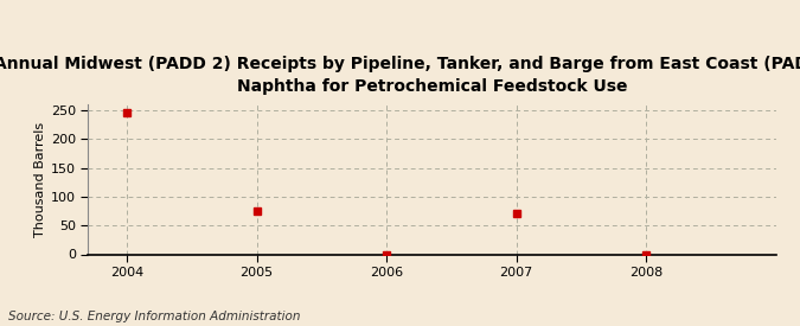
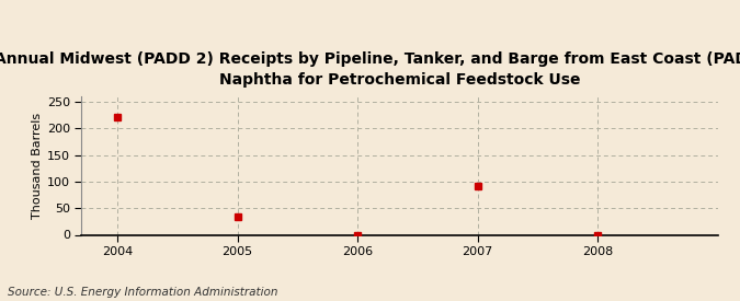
2004: 245 -> 220
2005: 75 -> 33
2007: 70 -> 91
